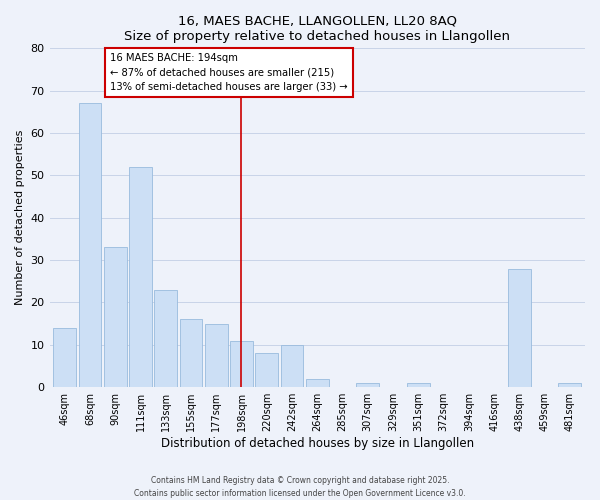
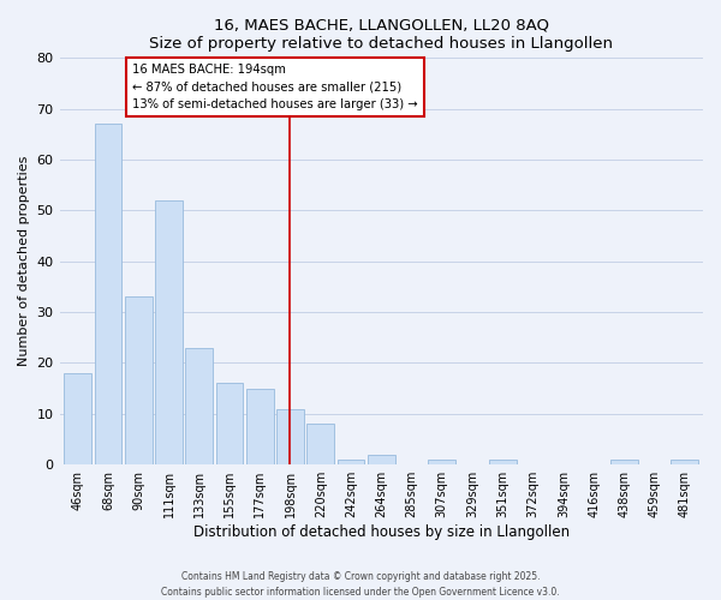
46sqm: 14 -> 18
242sqm: 10 -> 1
438sqm: 28 -> 1
